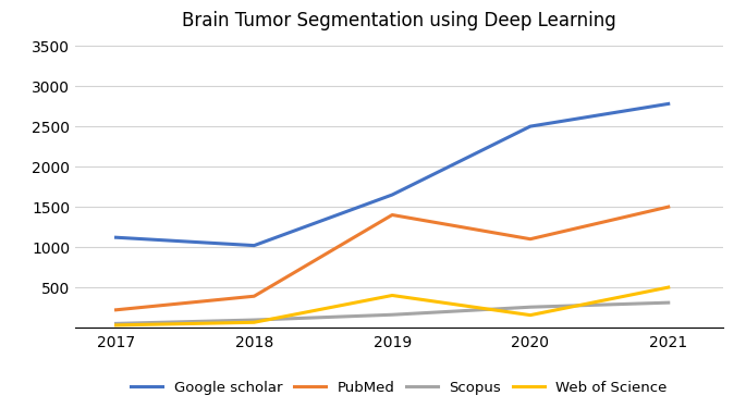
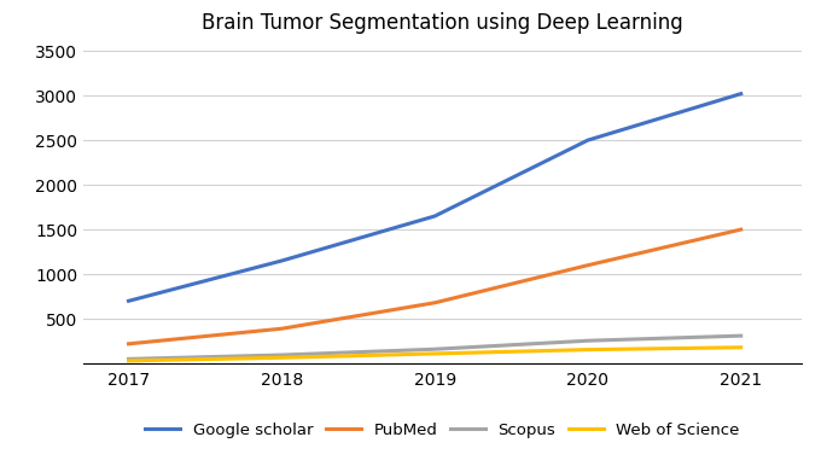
Google scholar/2017: 1120 -> 700
Google scholar/2018: 1020 -> 1150
PubMed/2019: 1400 -> 680
Web of Science/2019: 400 -> 110
Google scholar/2021: 2780 -> 3020
Web of Science/2021: 500 -> 180
